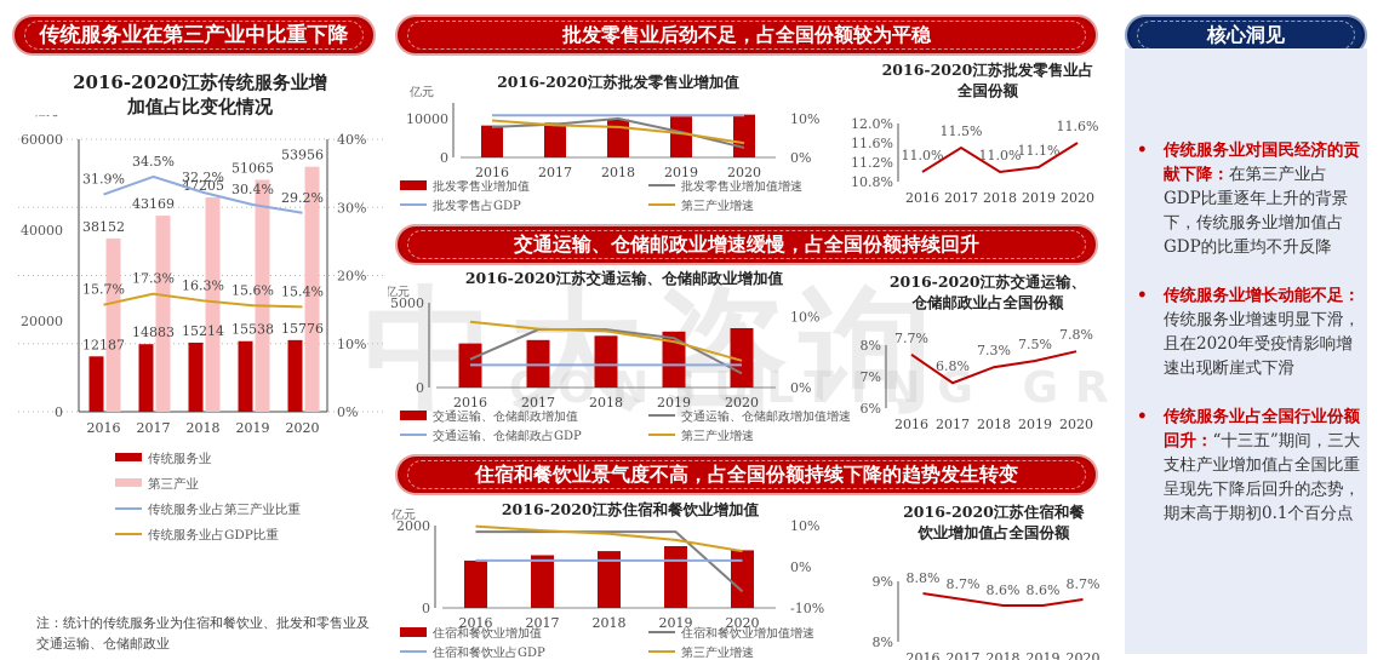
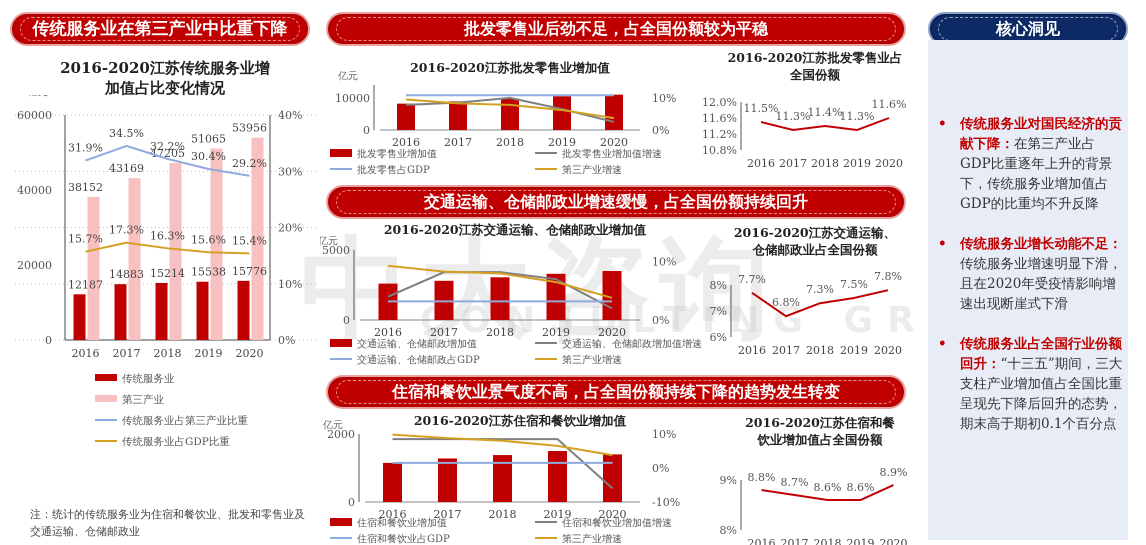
2016-2020江苏批发零售业占全国份额/2016: 11.0% -> 11.5%
2016-2020江苏批发零售业占全国份额/2017: 11.5% -> 11.3%
2016-2020江苏批发零售业占全国份额/2018: 11.0% -> 11.4%
2016-2020江苏批发零售业占全国份额/2019: 11.1% -> 11.3%
2016-2020江苏住宿和餐饮业增加值占全国份额/2020: 8.7% -> 8.9%
